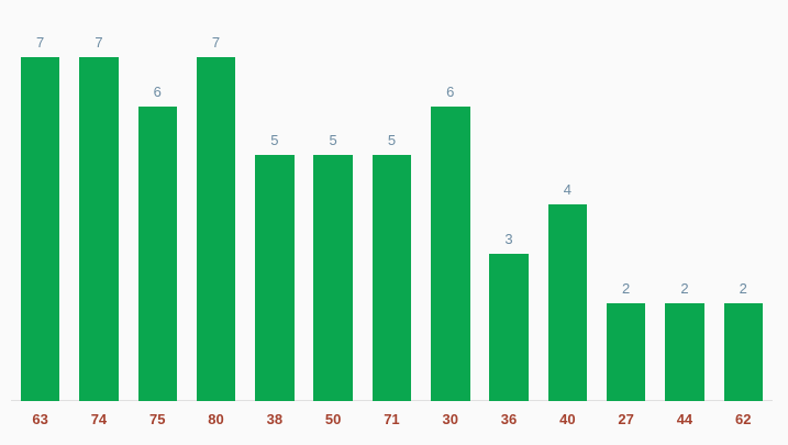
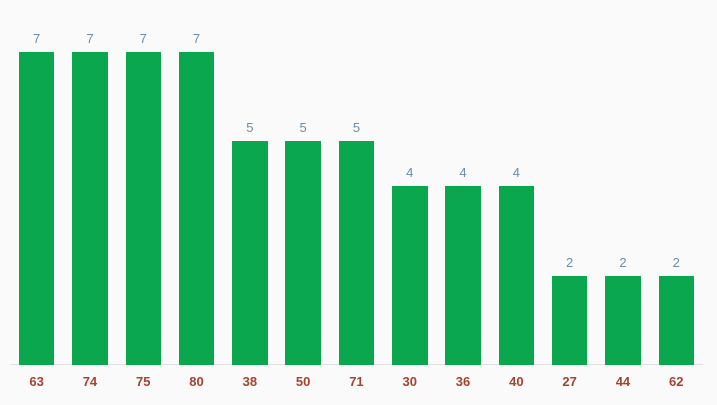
75: 6 -> 7
30: 6 -> 4
36: 3 -> 4
